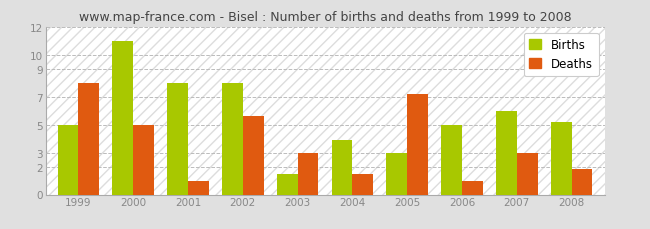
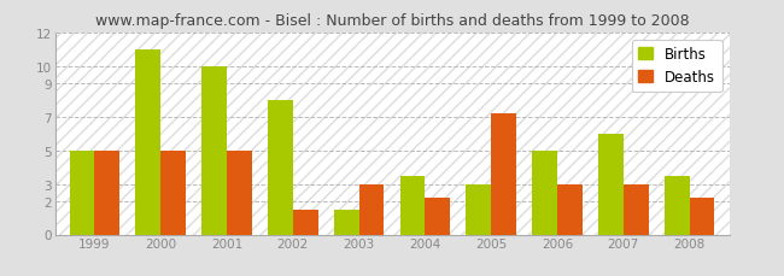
Deaths/1999: 8.0 -> 5.0
Births/2001: 8.0 -> 10.0
Deaths/2001: 1.0 -> 5.0
Deaths/2002: 5.6 -> 1.5
Births/2004: 3.9 -> 3.5
Deaths/2004: 1.5 -> 2.2
Deaths/2006: 1.0 -> 3.0
Births/2008: 5.2 -> 3.5
Deaths/2008: 1.8 -> 2.2
